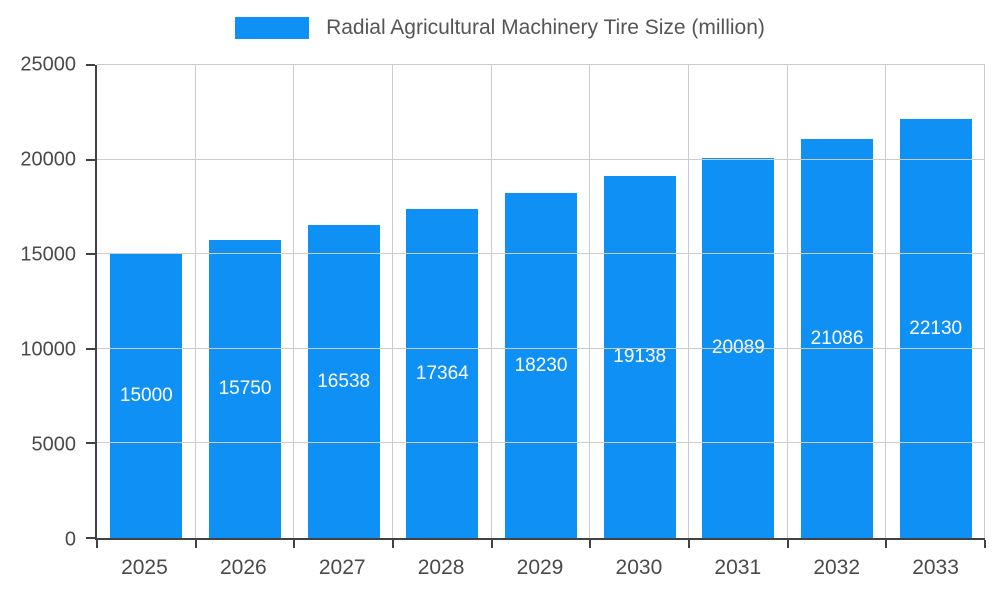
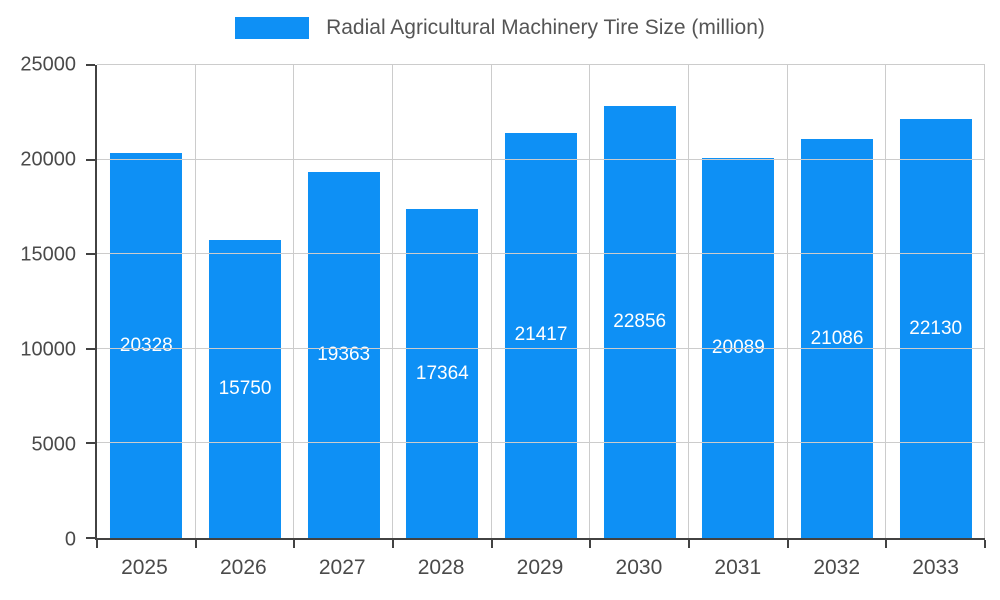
2025: 15000 -> 20328
2027: 16538 -> 19363
2029: 18230 -> 21417
2030: 19138 -> 22856
